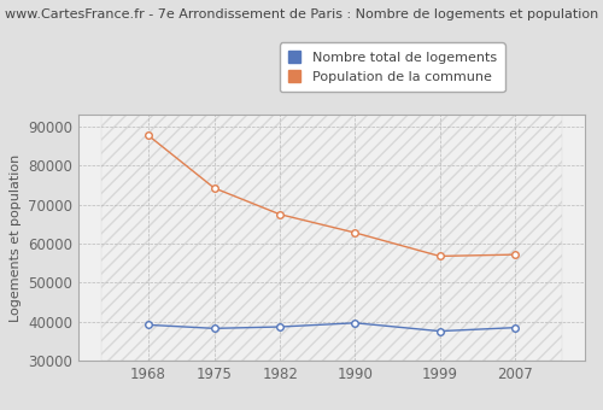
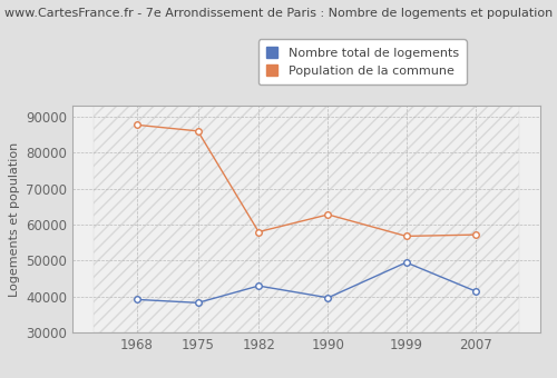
Population de la commune/1975: 74200 -> 86000
Nombre total de logements/1982: 38700 -> 43000
Population de la commune/1982: 67500 -> 58000
Nombre total de logements/1999: 37600 -> 49500
Nombre total de logements/2007: 38500 -> 41500
